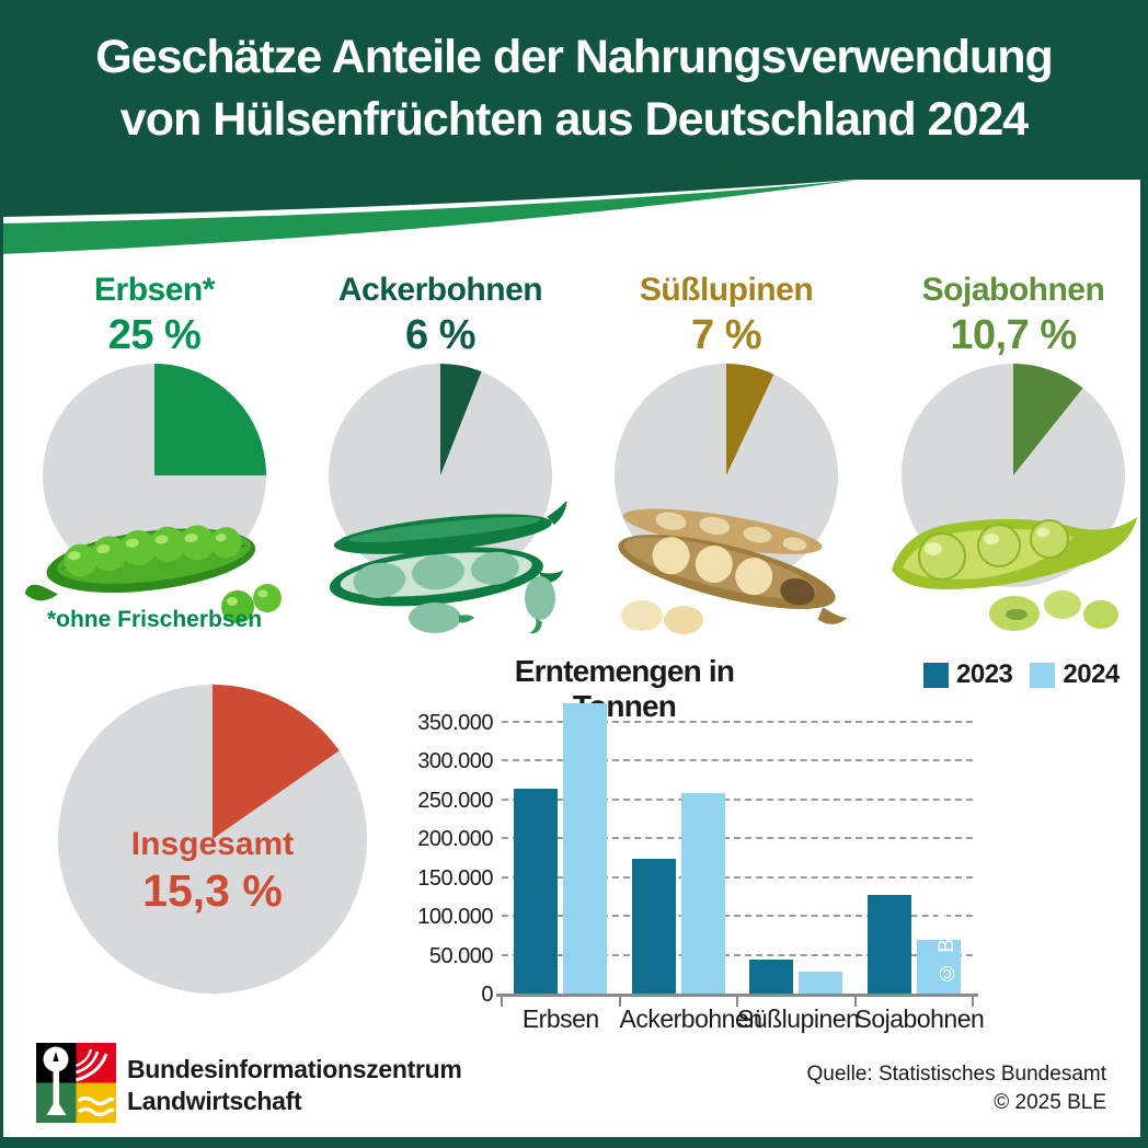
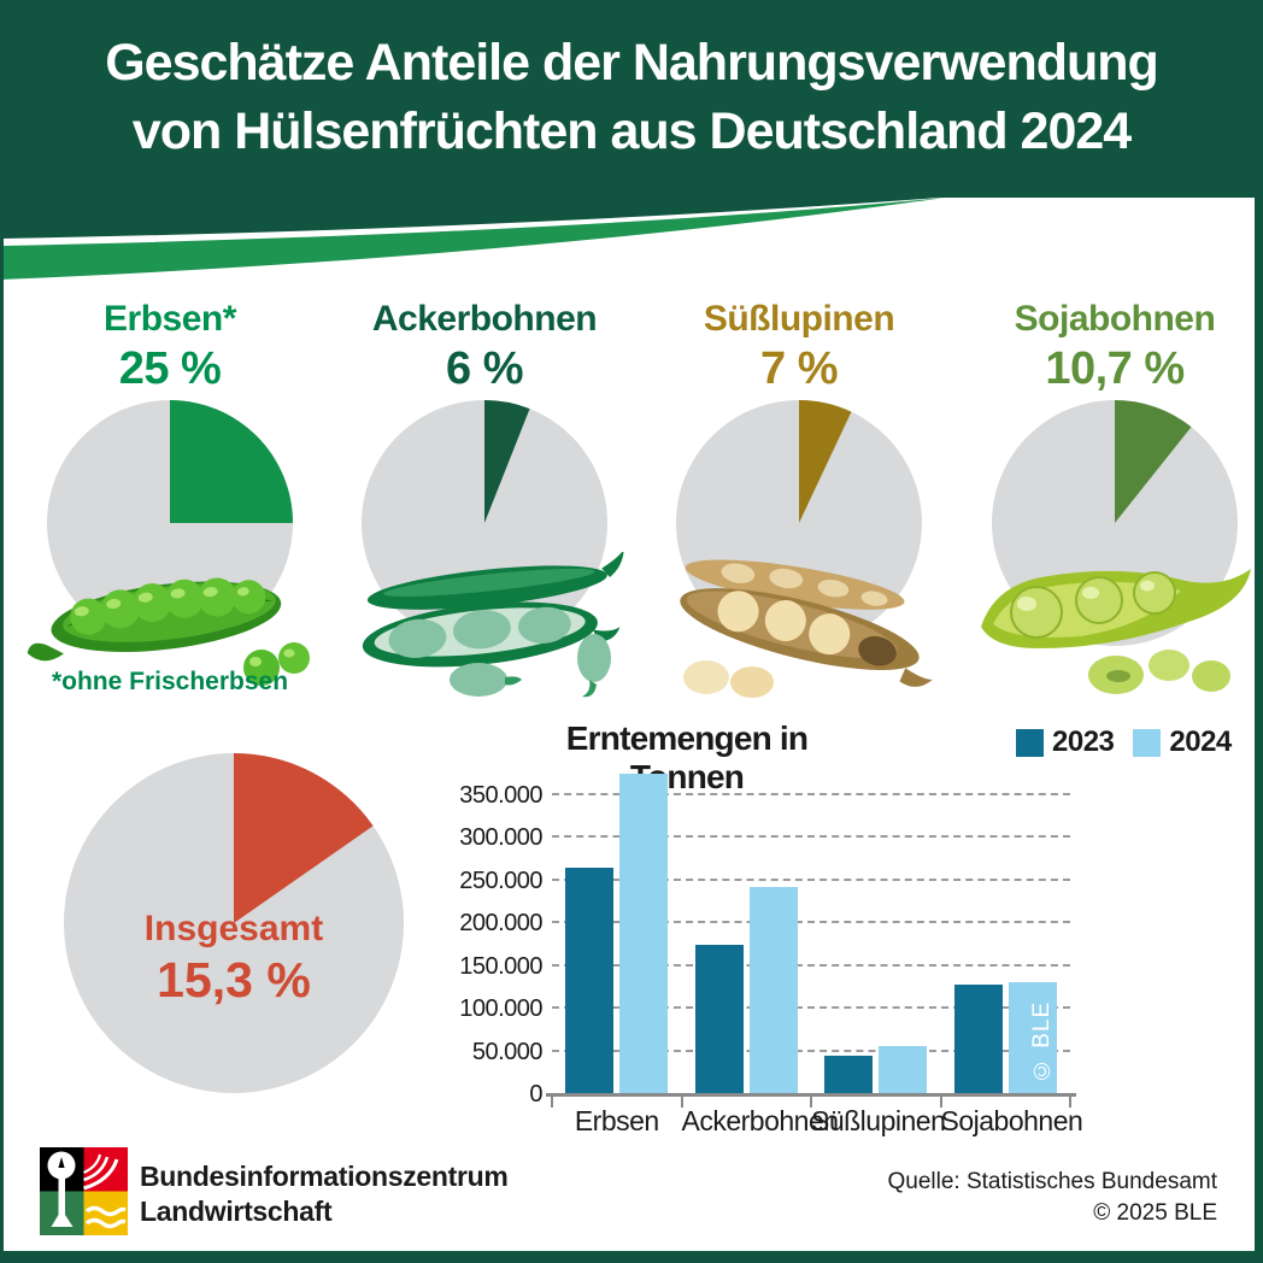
2024/Ackerbohnen: 260000 -> 240000
2024/Süßlupinen: 30000 -> 60000
2024/Sojabohnen: 70000 -> 130000
